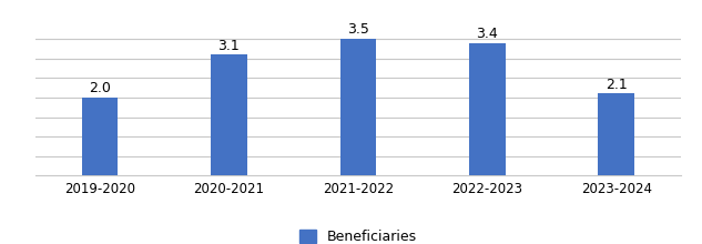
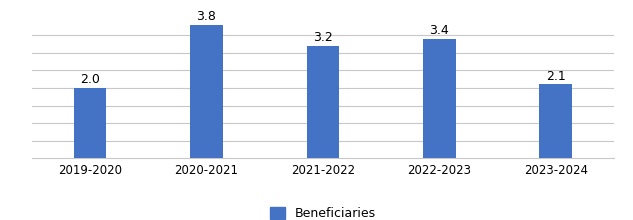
2020-2021: 3.1 -> 3.8
2021-2022: 3.5 -> 3.2
